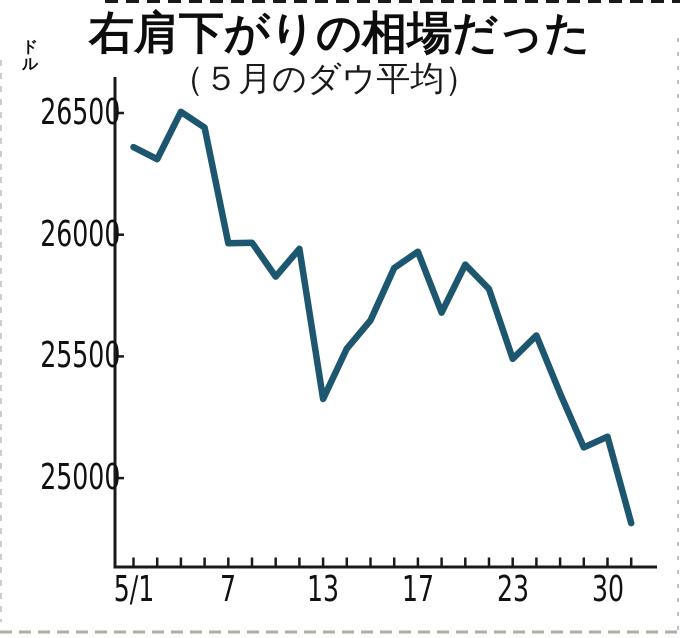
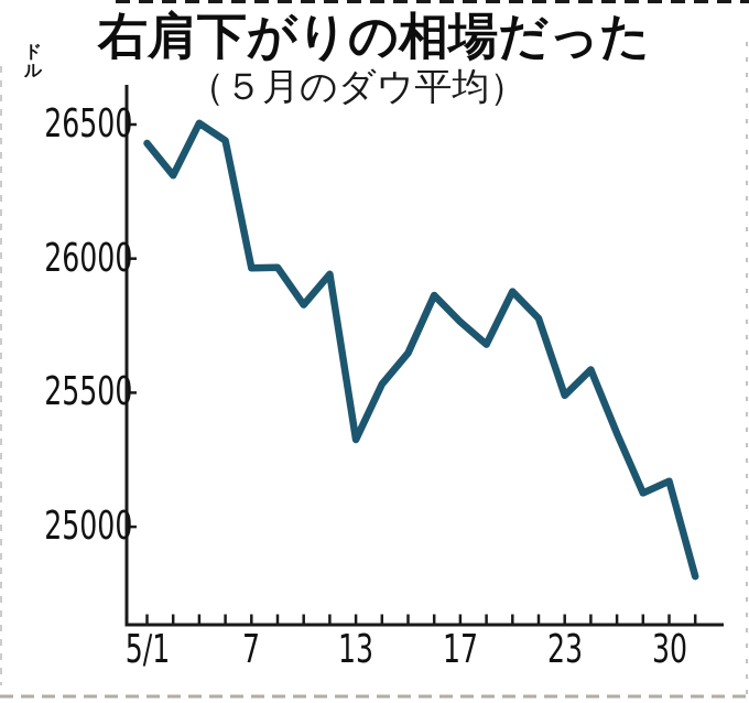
5/1: 26360 -> 26430
5/17: 25930 -> 25760
